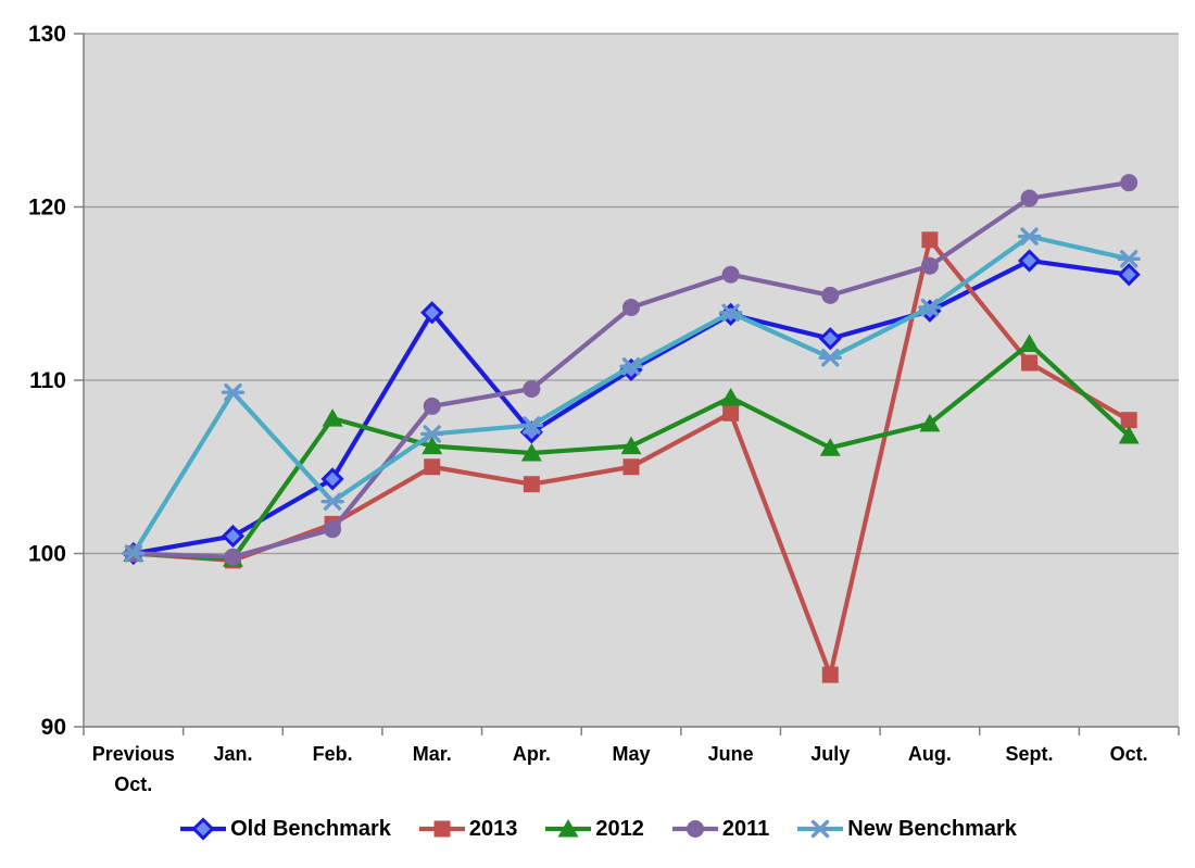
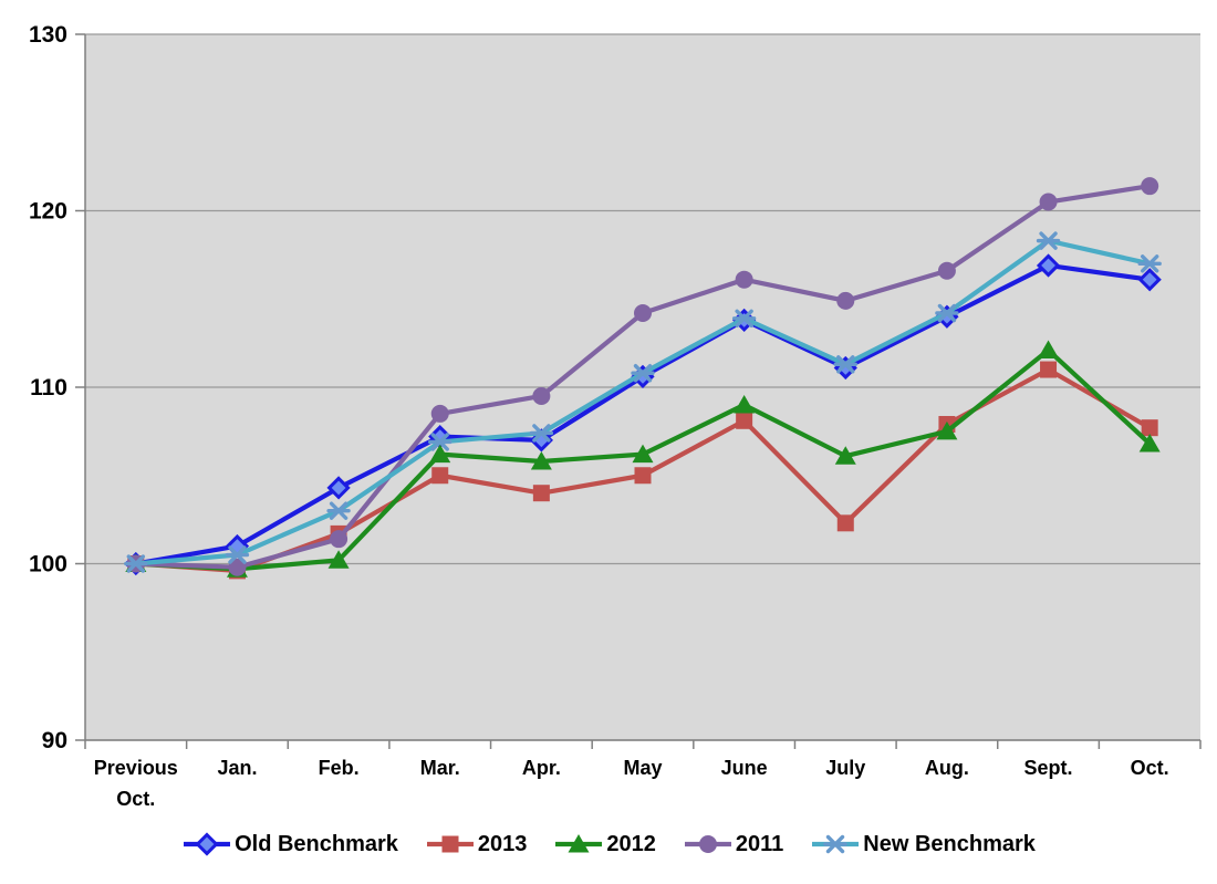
New Benchmark/Jan.: 109.3 -> 100.5
2012/Feb.: 107.8 -> 100.2
Old Benchmark/Mar.: 113.9 -> 107.2
Old Benchmark/July: 112.4 -> 111.1
2013/July: 93.0 -> 102.3
2013/Aug.: 118.1 -> 107.9
